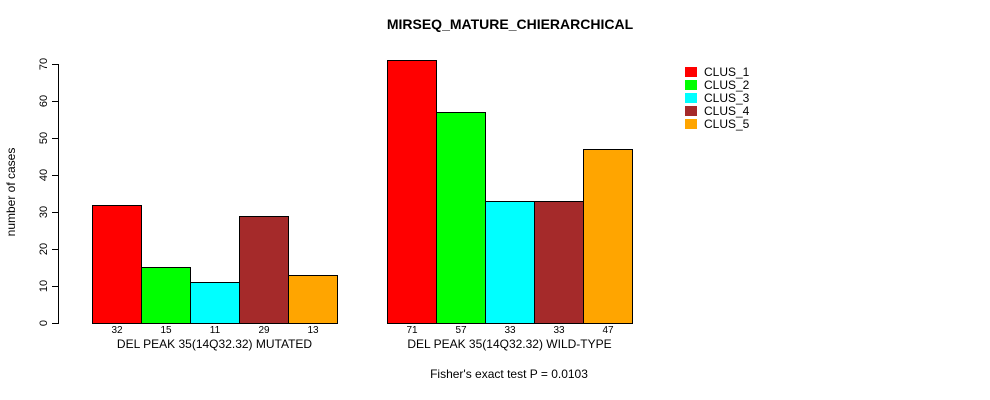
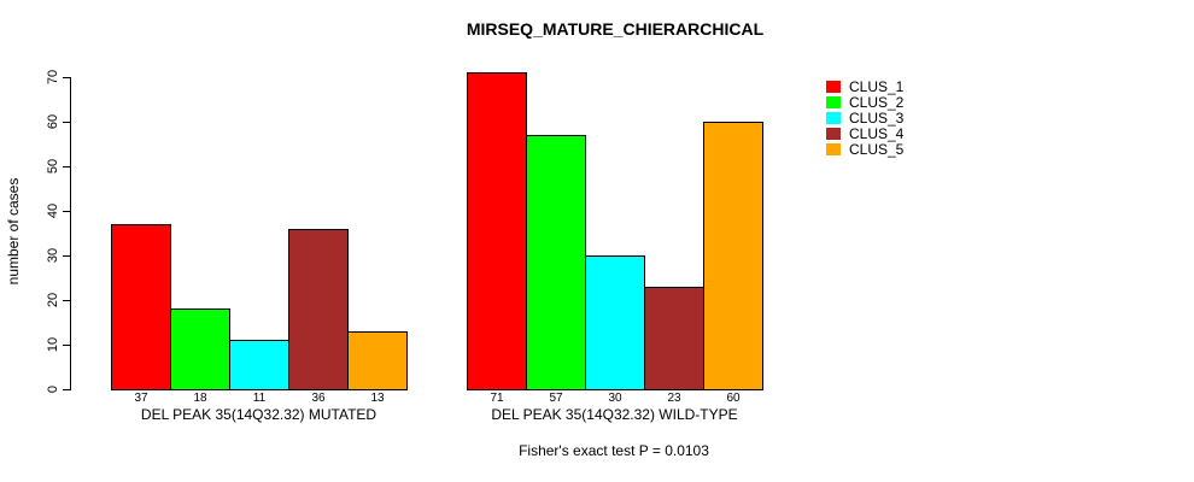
CLUS_1/DEL PEAK 35(14Q32.32) MUTATED: 32 -> 37
CLUS_2/DEL PEAK 35(14Q32.32) MUTATED: 15 -> 18
CLUS_4/DEL PEAK 35(14Q32.32) MUTATED: 29 -> 36
CLUS_3/DEL PEAK 35(14Q32.32) WILD-TYPE: 33 -> 30
CLUS_4/DEL PEAK 35(14Q32.32) WILD-TYPE: 33 -> 23
CLUS_5/DEL PEAK 35(14Q32.32) WILD-TYPE: 47 -> 60
